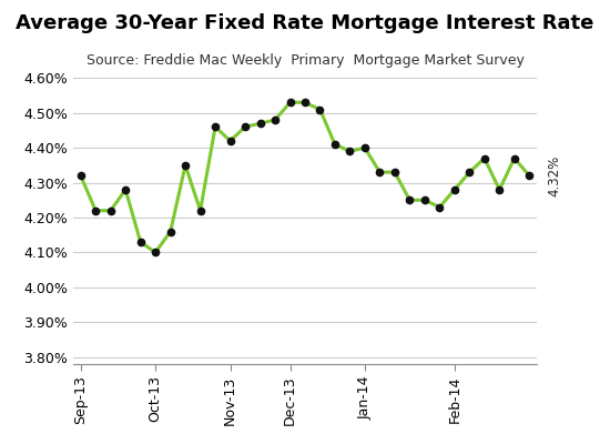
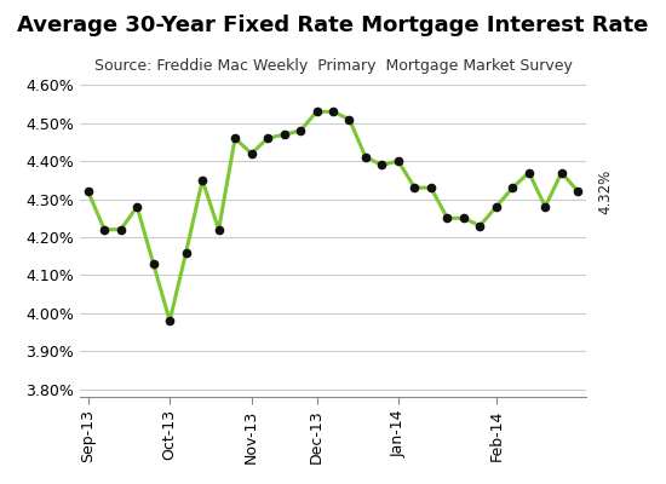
Oct-13: 4.10% -> 3.98%
